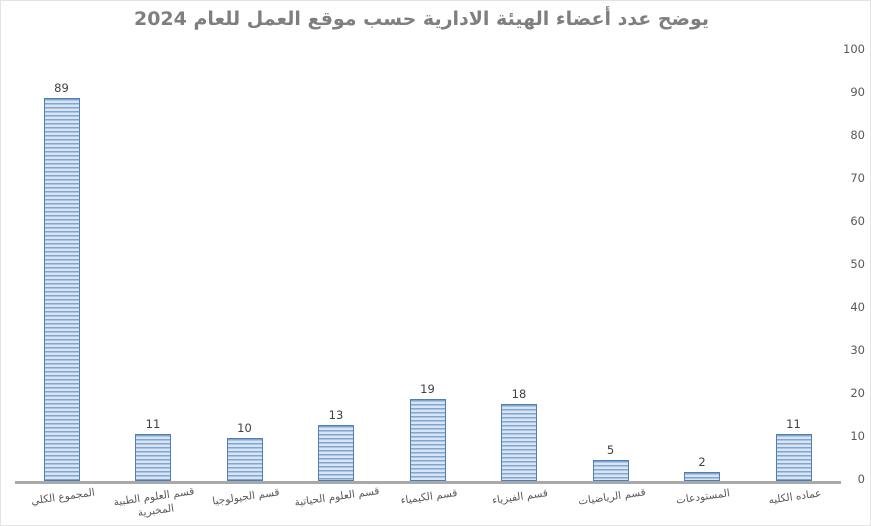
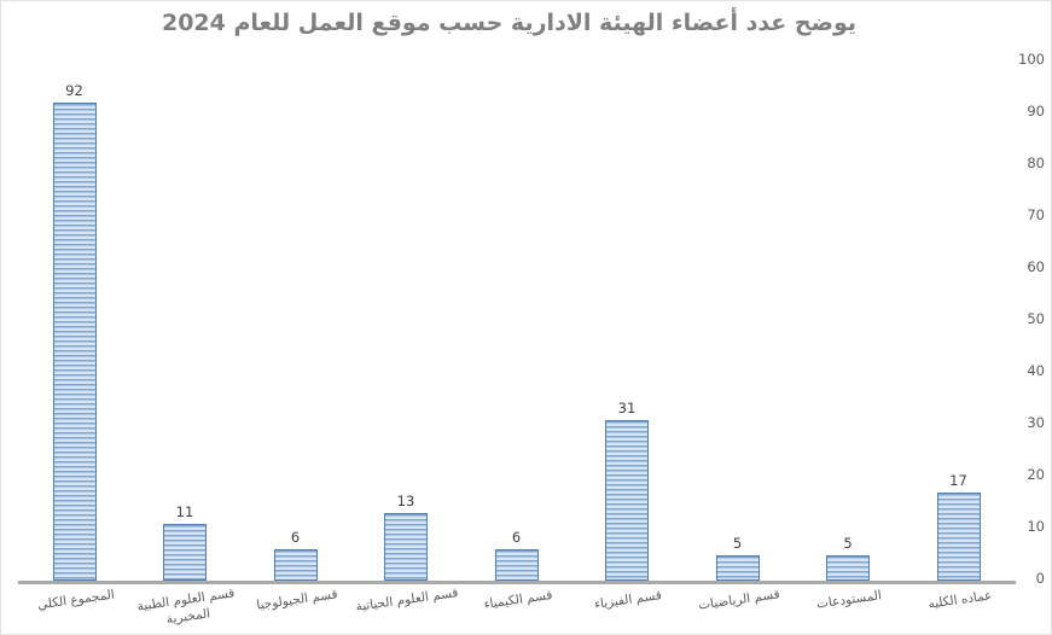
المجموع الكلي: 89 -> 92
قسم الجيولوجيا: 10 -> 6
قسم الكيمياء: 19 -> 6
قسم الفيزياء: 18 -> 31
المستودعات: 2 -> 5
عماده الكليه: 11 -> 17
